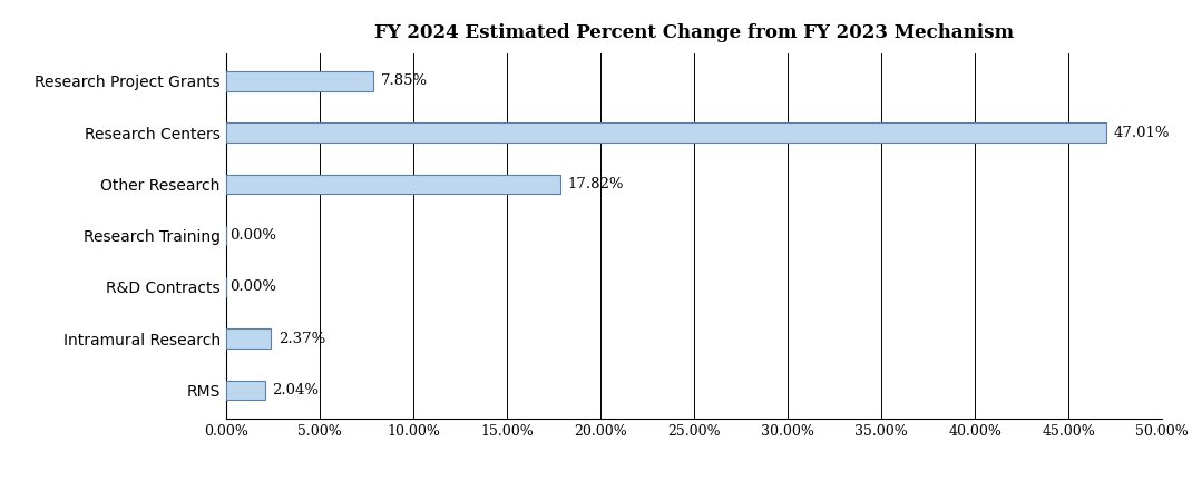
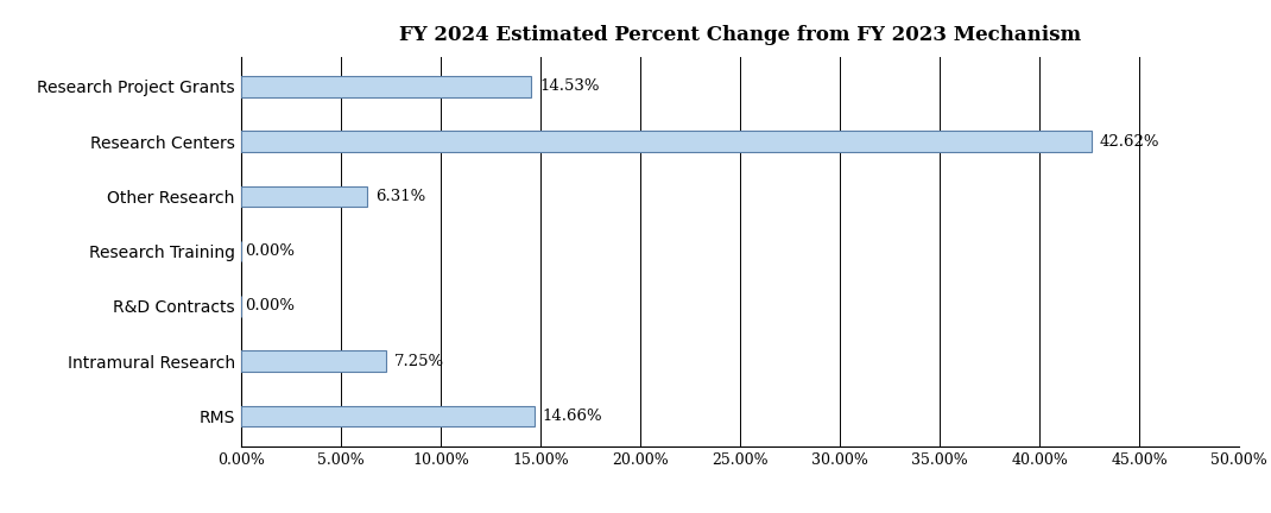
Research Project Grants: 7.85% -> 14.53%
Research Centers: 47.01% -> 42.62%
Other Research: 17.82% -> 6.31%
Intramural Research: 2.37% -> 7.25%
RMS: 2.04% -> 14.66%
